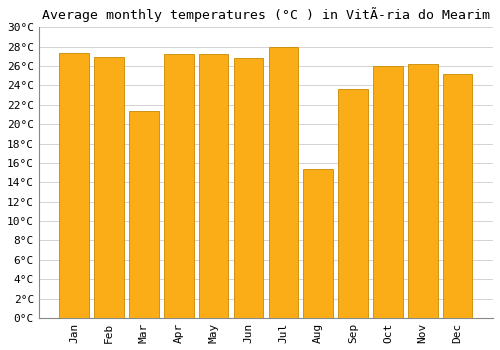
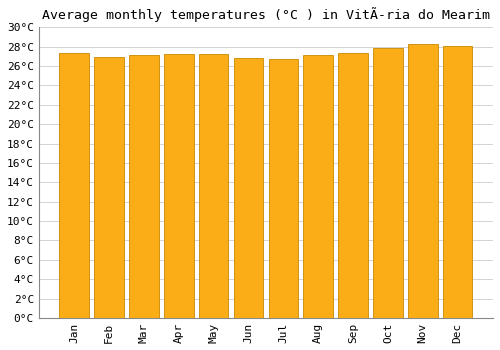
Mar: 21.4°C -> 27.1°C
Jul: 28.0°C -> 26.7°C
Aug: 15.4°C -> 27.1°C
Sep: 23.6°C -> 27.3°C
Oct: 26.0°C -> 27.9°C
Nov: 26.2°C -> 28.3°C
Dec: 25.2°C -> 28.1°C
